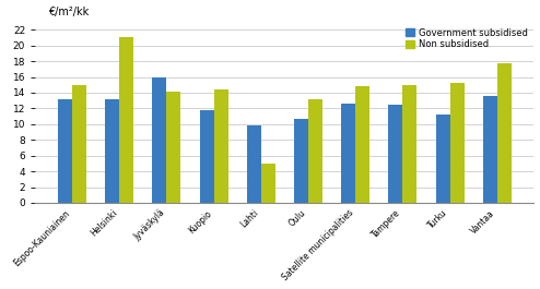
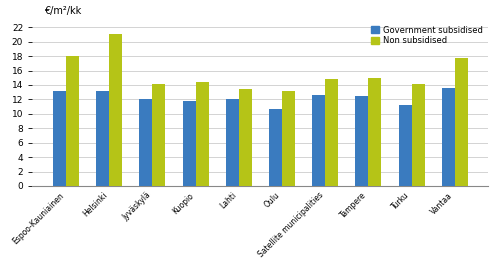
Non subsidised/Espoo-Kauniainen: 15.0 -> 18.0
Government subsidised/Jyväskylä: 16.0 -> 12.0
Government subsidised/Lahti: 9.8 -> 12.0
Non subsidised/Lahti: 5.0 -> 13.5
Non subsidised/Turku: 15.2 -> 14.1
